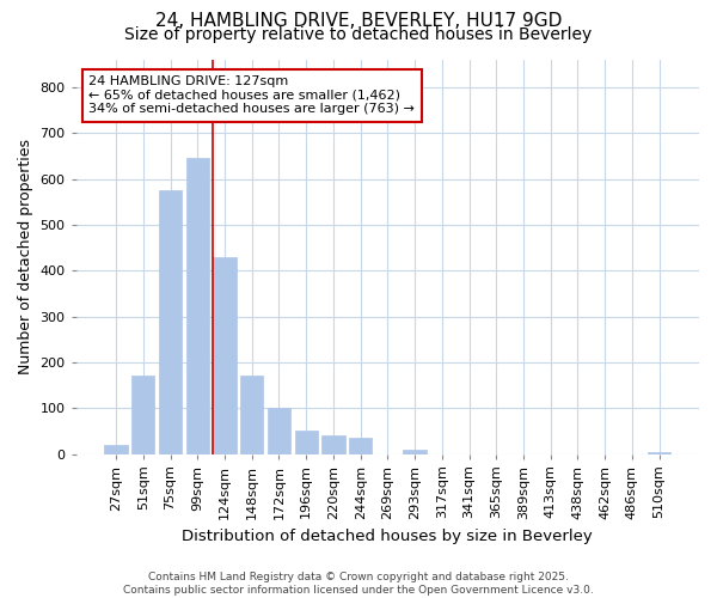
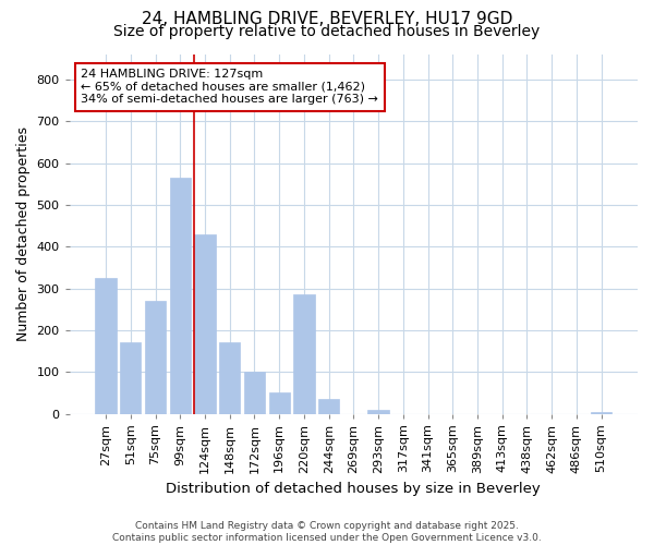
27sqm: 20 -> 325
75sqm: 575 -> 270
99sqm: 645 -> 565
220sqm: 40 -> 285
